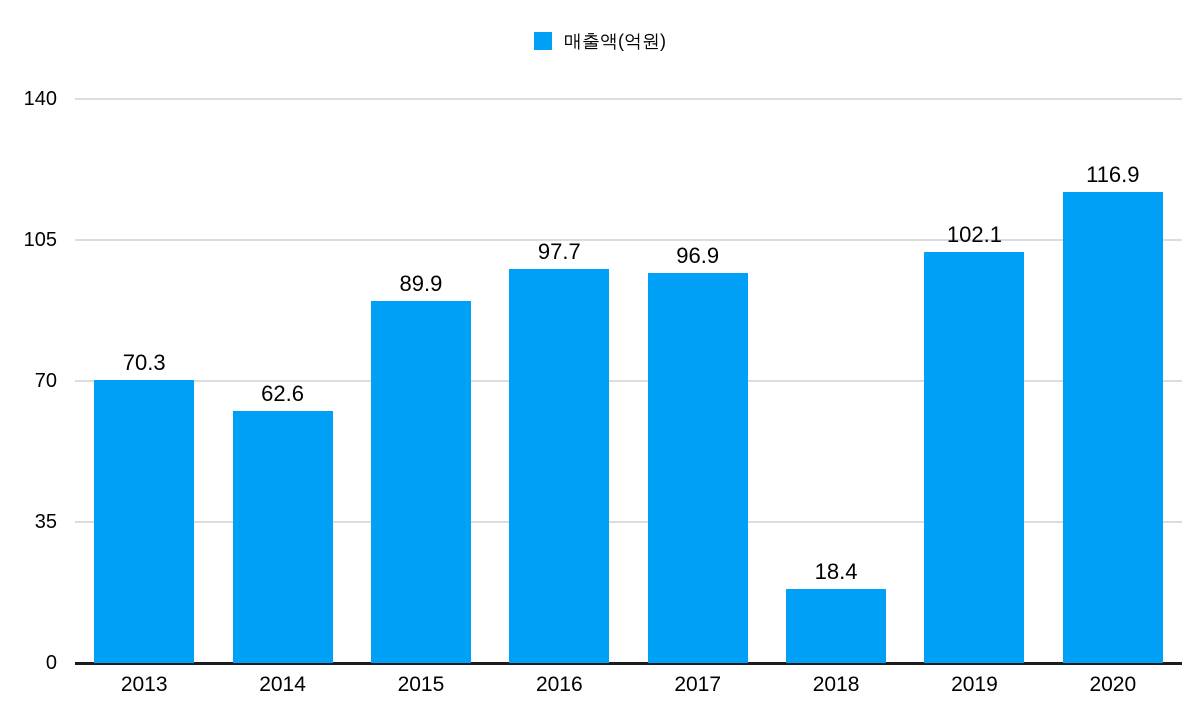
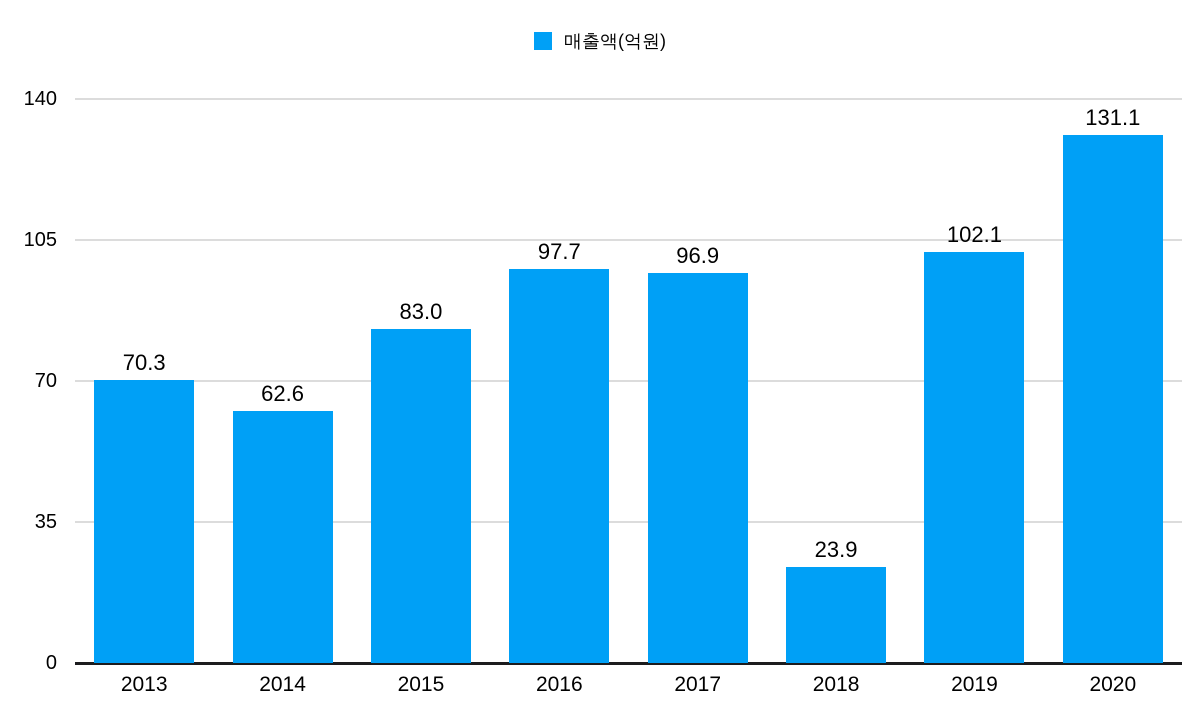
2015: 89.9 -> 83.0
2018: 18.4 -> 23.9
2020: 116.9 -> 131.1
